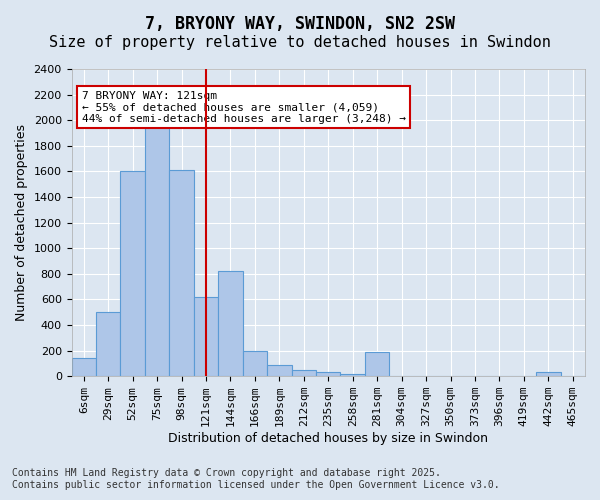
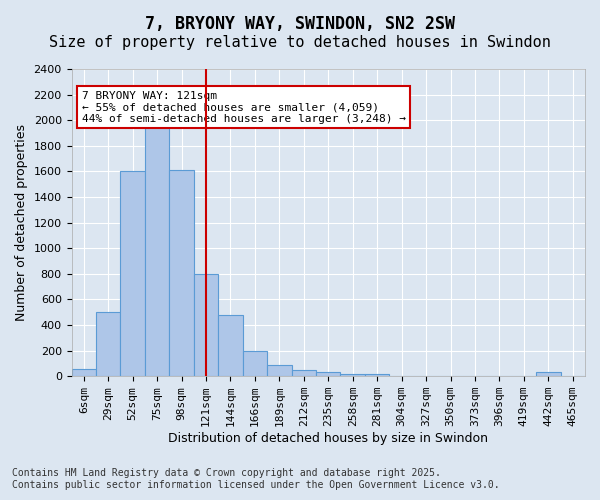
6sqm: 140 -> 60
121sqm: 620 -> 800
144sqm: 820 -> 480
281sqm: 190 -> 20
